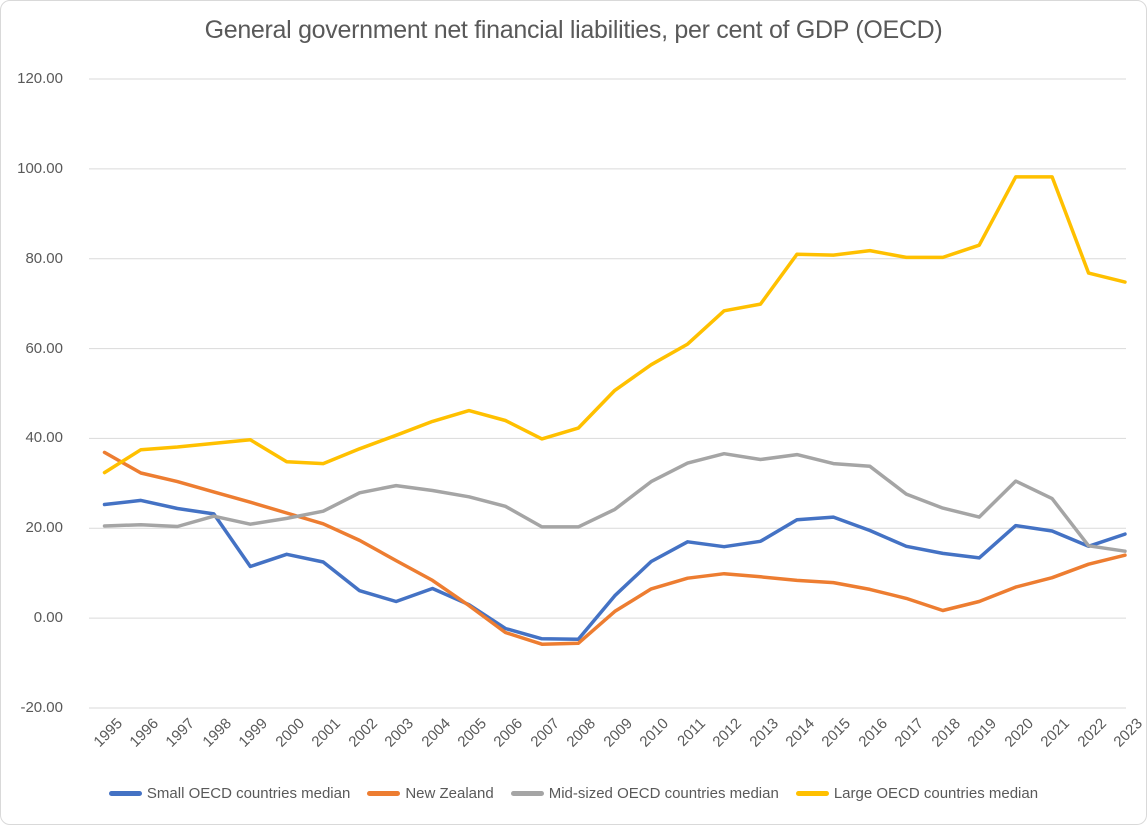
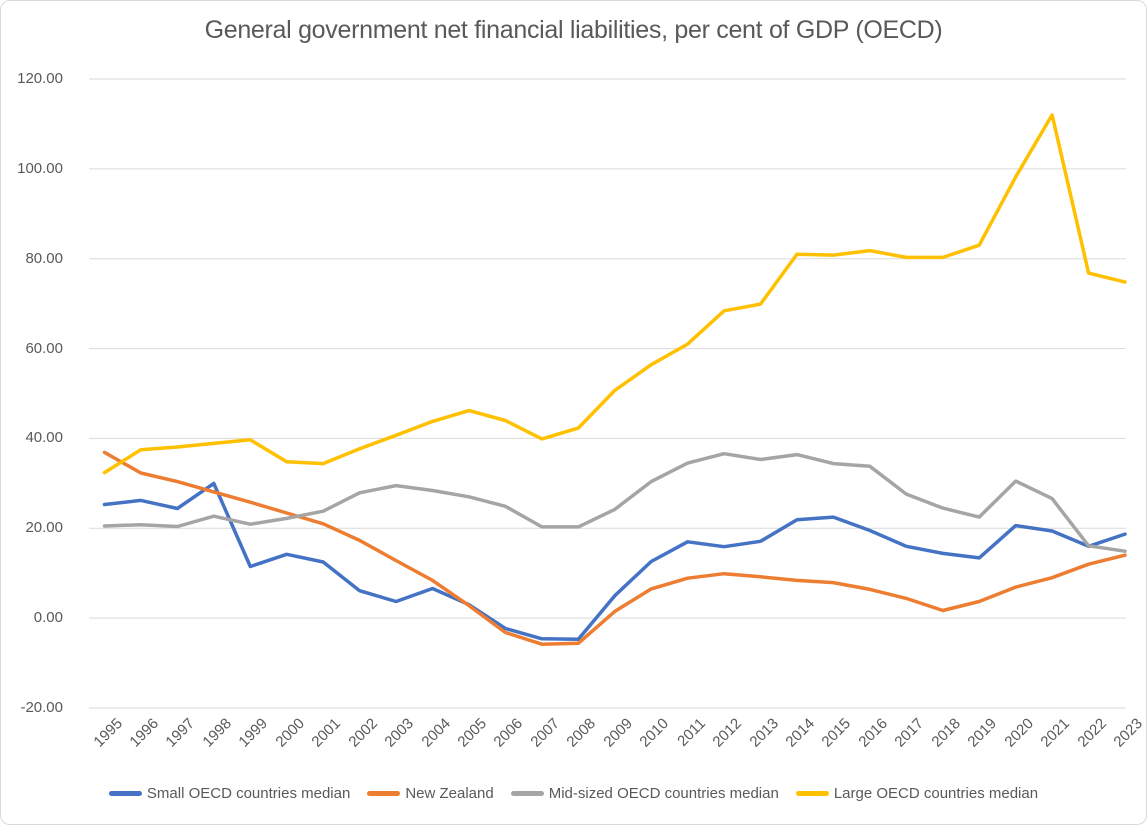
Small OECD countries median/1998: 23 -> 30
Large OECD countries median/2021: 98 -> 112
